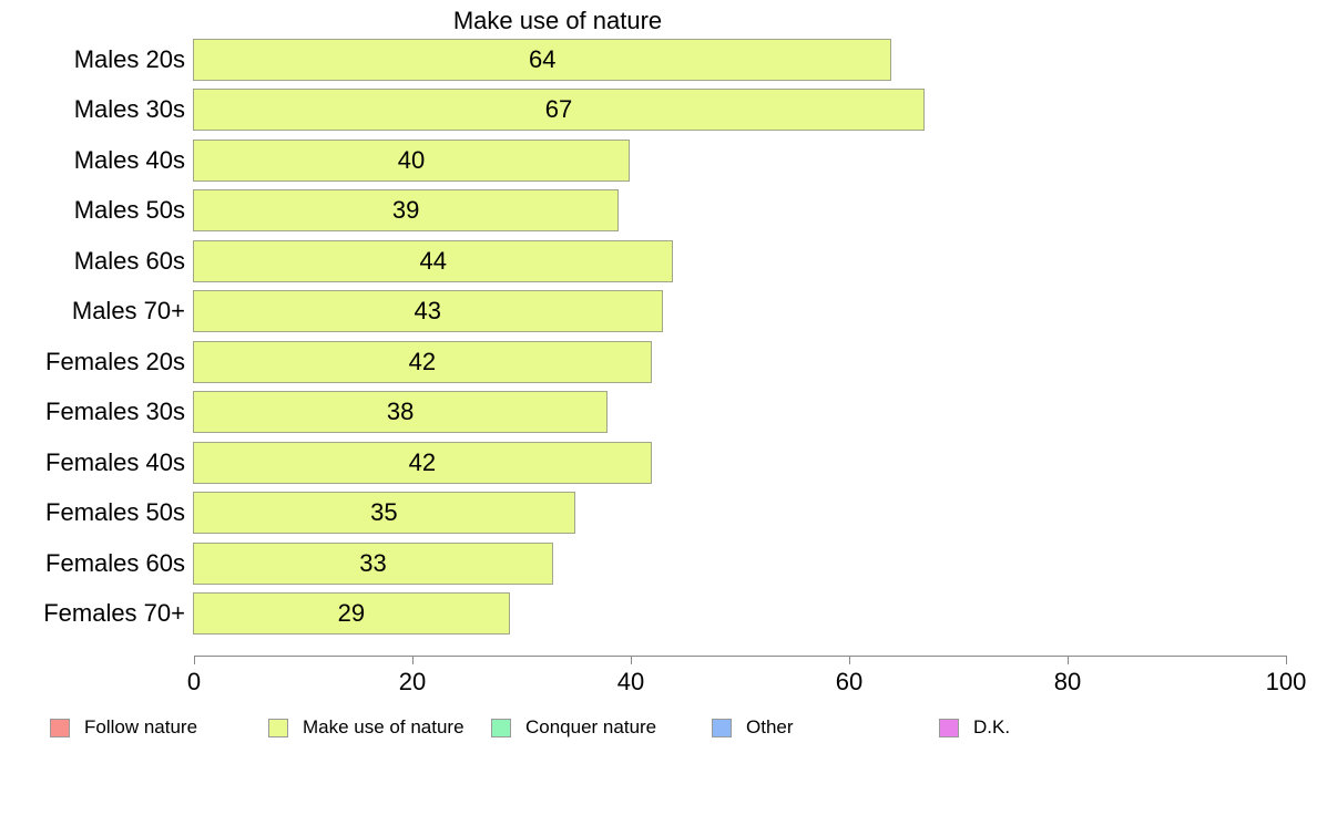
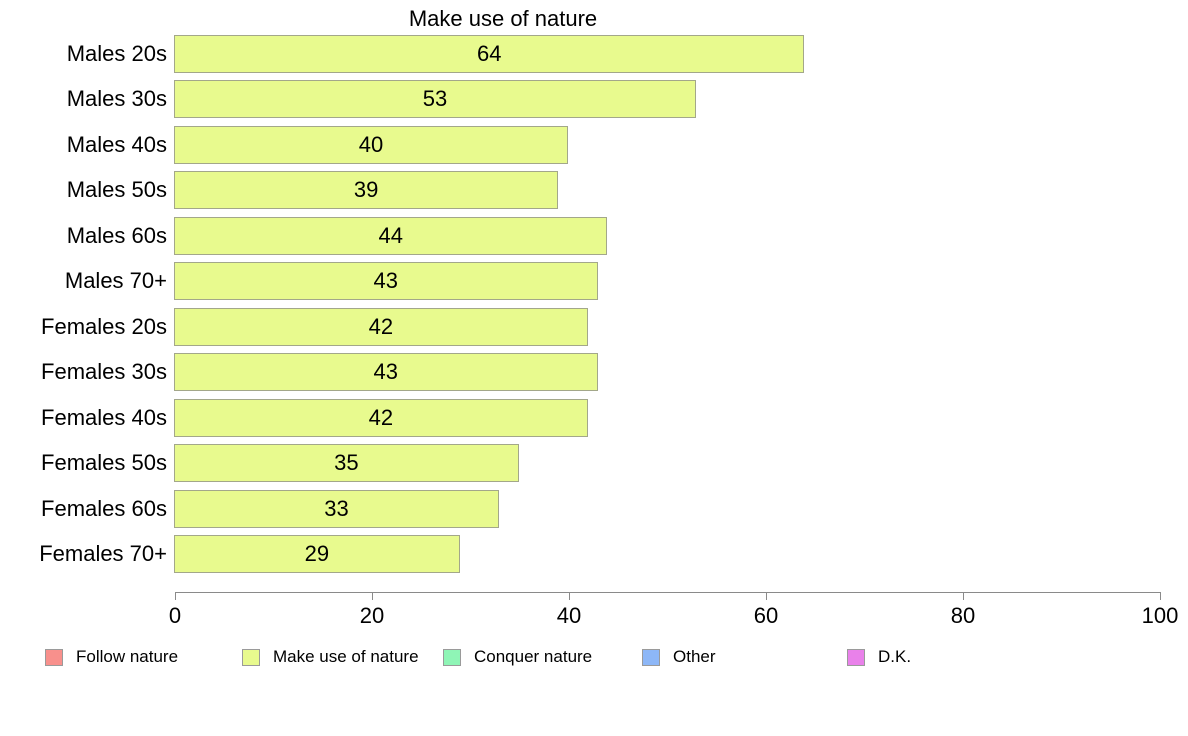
Males 30s: 67 -> 53
Females 30s: 38 -> 43
